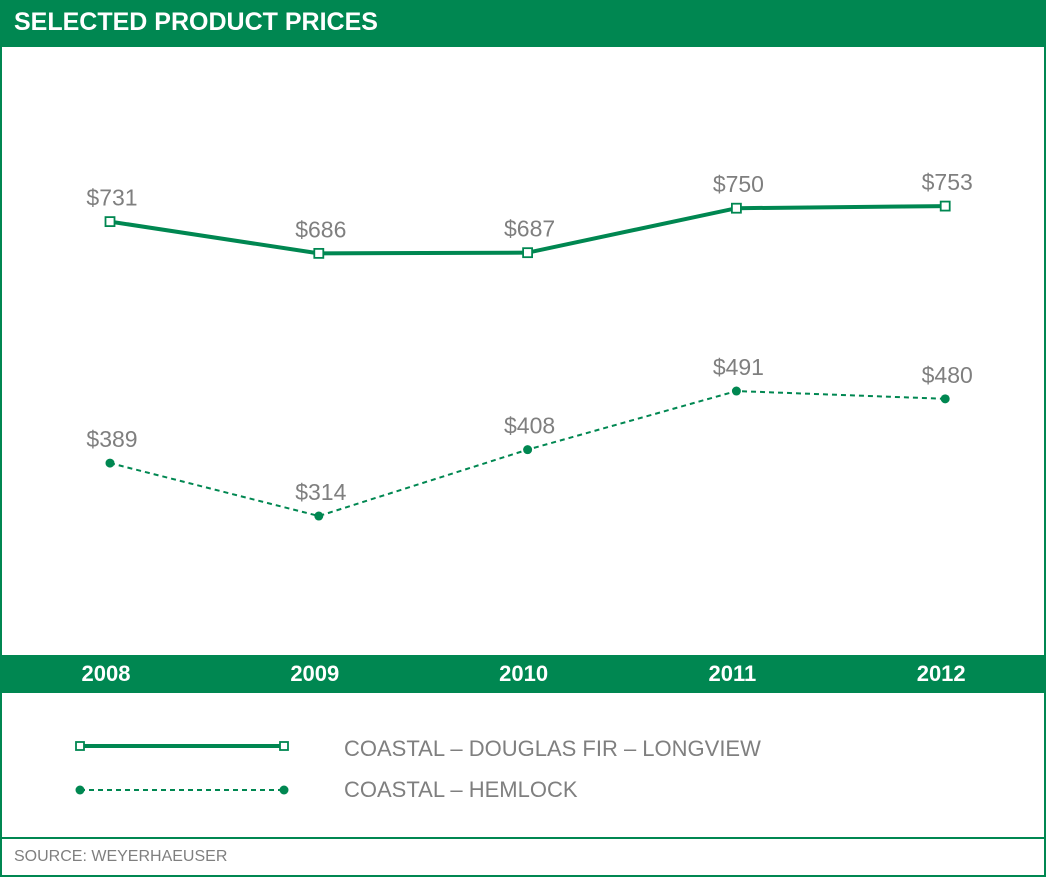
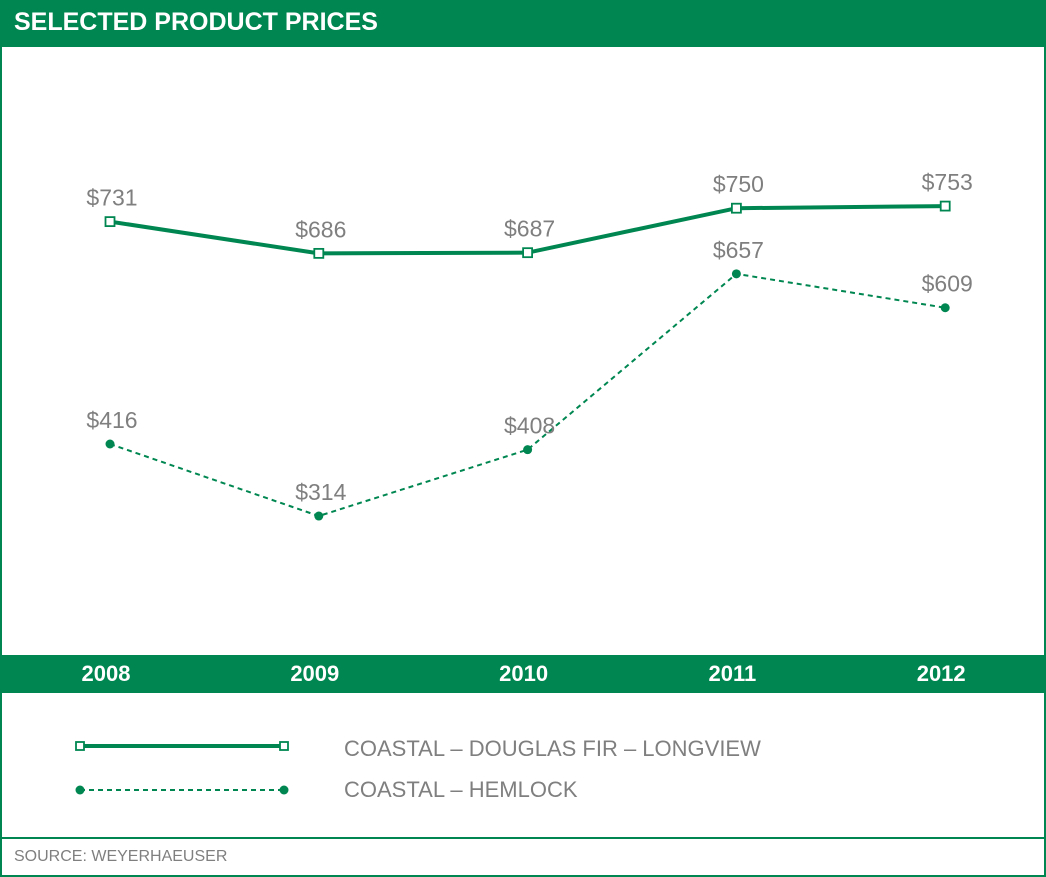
COASTAL – HEMLOCK/2008: $389 -> $416
COASTAL – HEMLOCK/2011: $491 -> $657
COASTAL – HEMLOCK/2012: $480 -> $609
